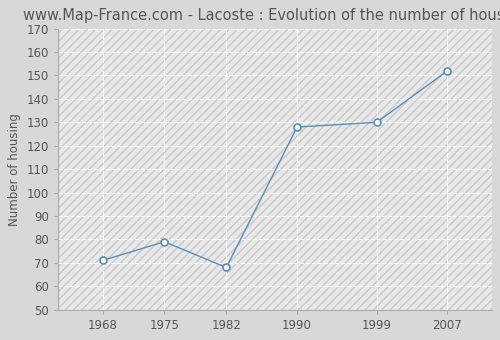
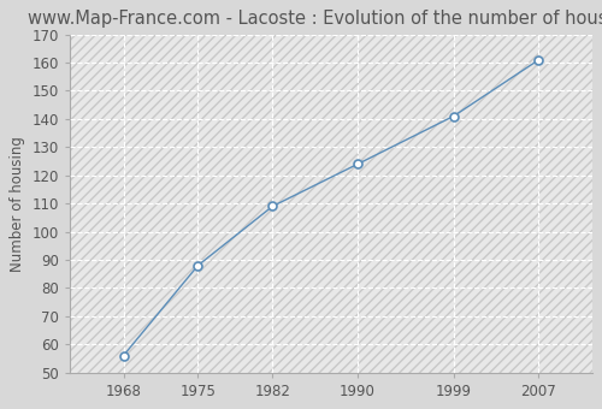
1968: 71 -> 56
1975: 79 -> 88
1982: 68 -> 109
1990: 128 -> 124
1999: 130 -> 141
2007: 152 -> 161
